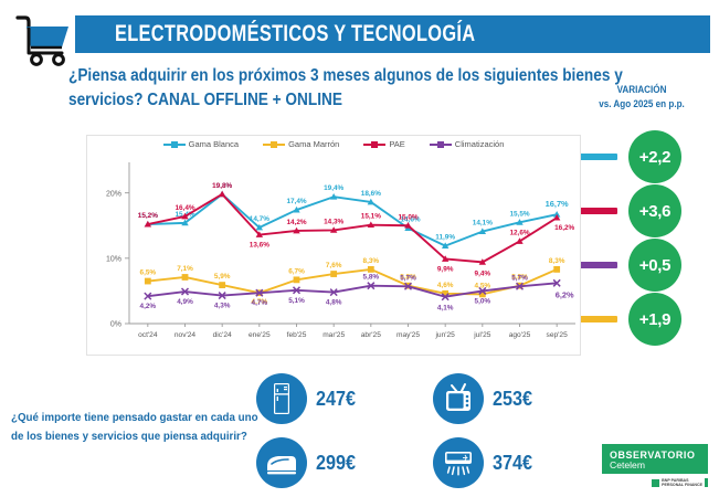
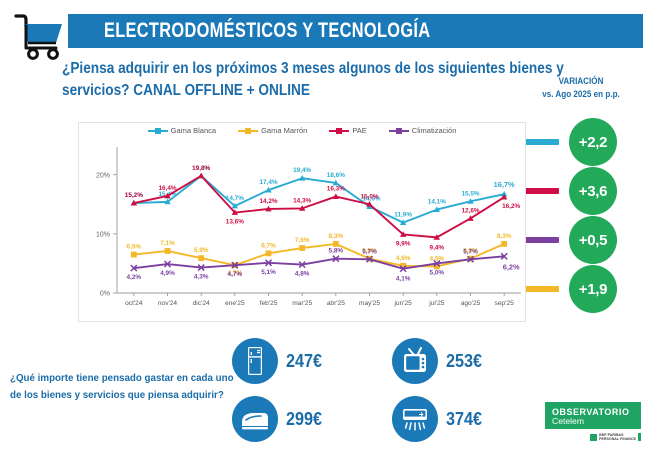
PAE/abr'25: 15,1% -> 16,3%
